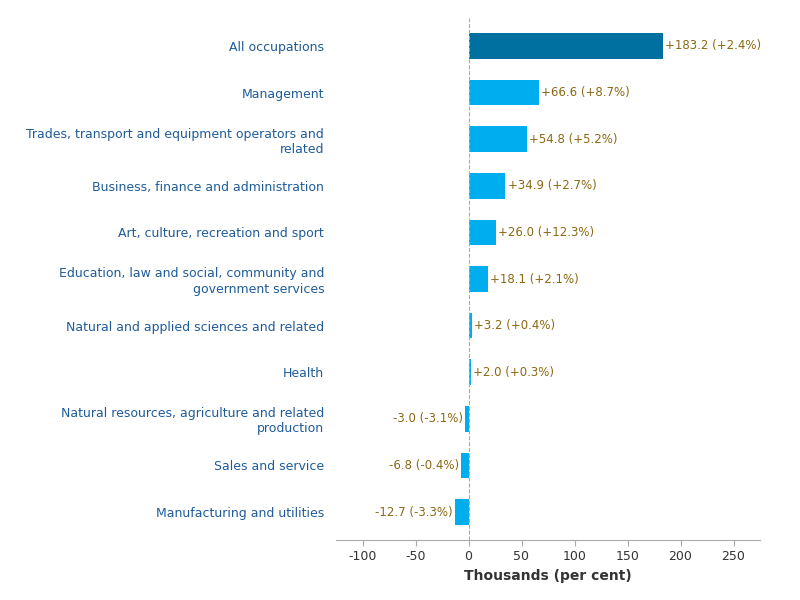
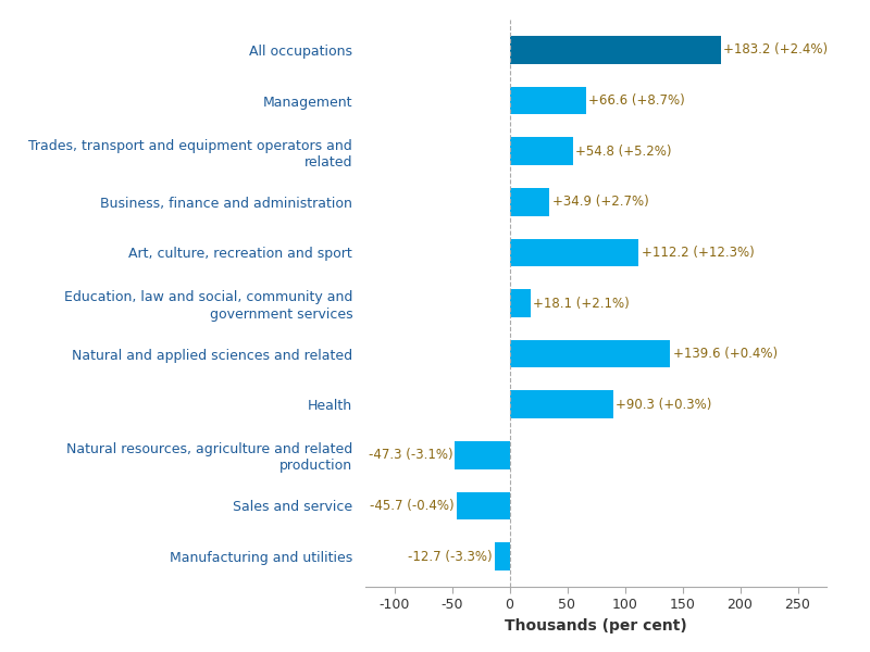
Art, culture, recreation and sport: +26.0 -> +112.2
Natural and applied sciences and related: +3.2 -> +139.6
Health: +2.0 -> +90.3
Natural resources, agriculture and related production: -3.0 -> -47.3
Sales and service: -6.8 -> -45.7
